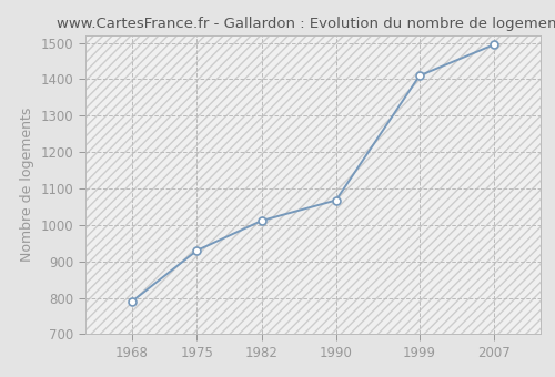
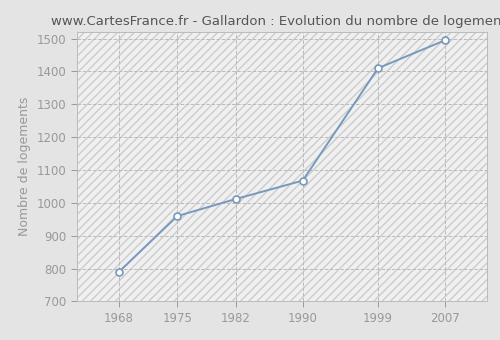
1975: 930 -> 960
